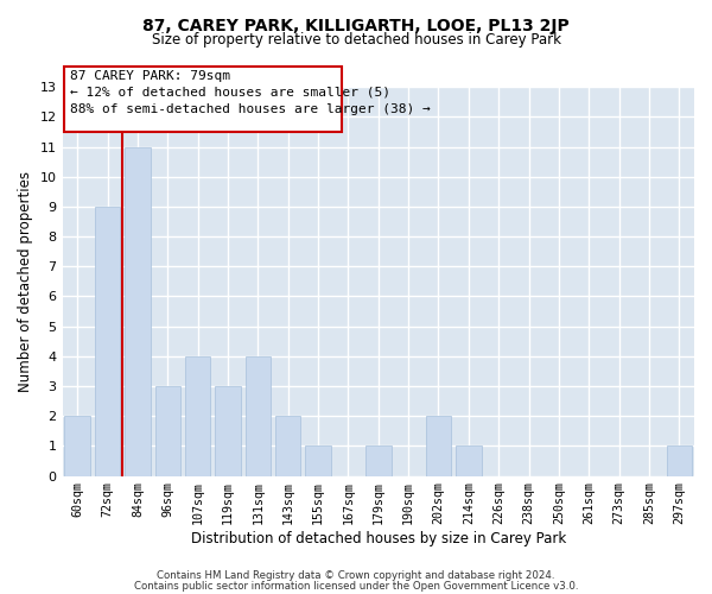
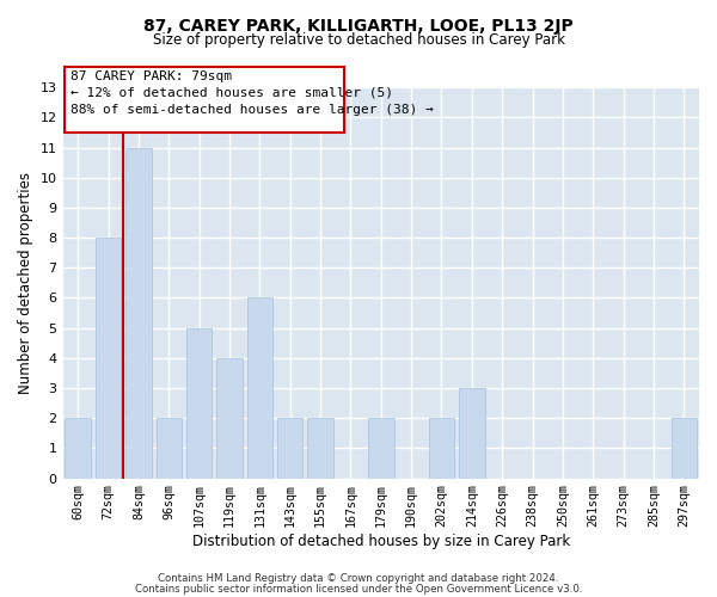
72sqm: 9 -> 8
96sqm: 3 -> 2
107sqm: 4 -> 5
119sqm: 3 -> 4
131sqm: 4 -> 6
155sqm: 1 -> 2
179sqm: 1 -> 2
214sqm: 1 -> 3
297sqm: 1 -> 2
